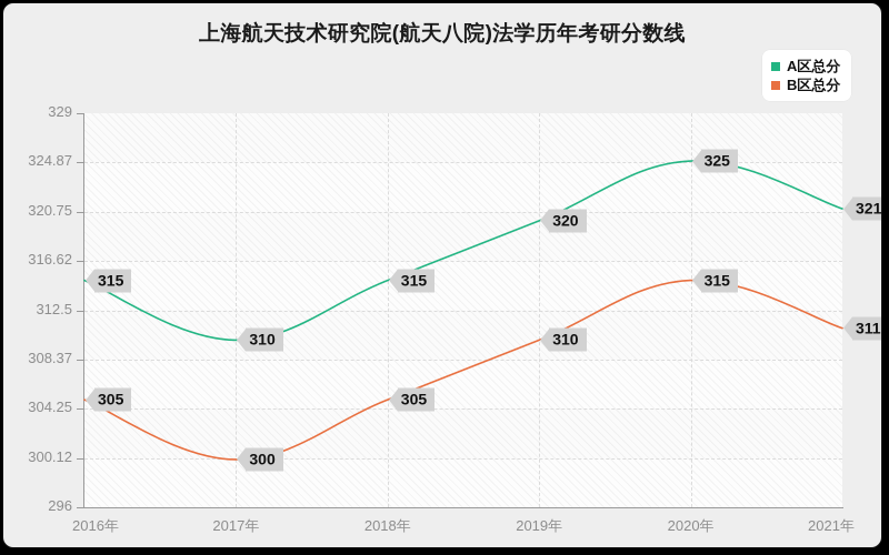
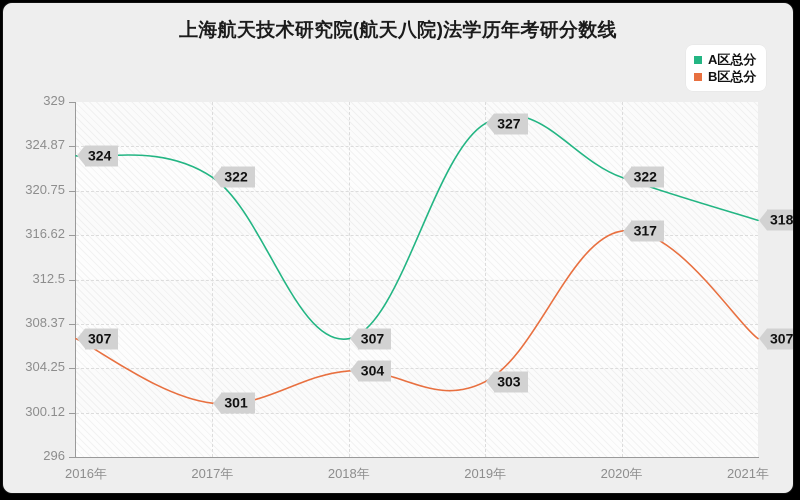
A区总分/2016年: 315 -> 324
B区总分/2016年: 305 -> 307
A区总分/2017年: 310 -> 322
B区总分/2017年: 300 -> 301
A区总分/2018年: 315 -> 307
B区总分/2018年: 305 -> 304
A区总分/2019年: 320 -> 327
B区总分/2019年: 310 -> 303
A区总分/2020年: 325 -> 322
B区总分/2020年: 315 -> 317
A区总分/2021年: 321 -> 318
B区总分/2021年: 311 -> 307
